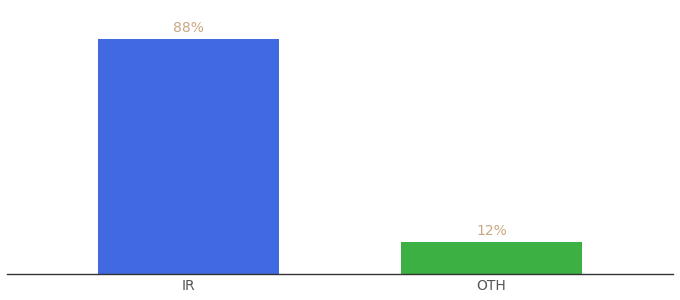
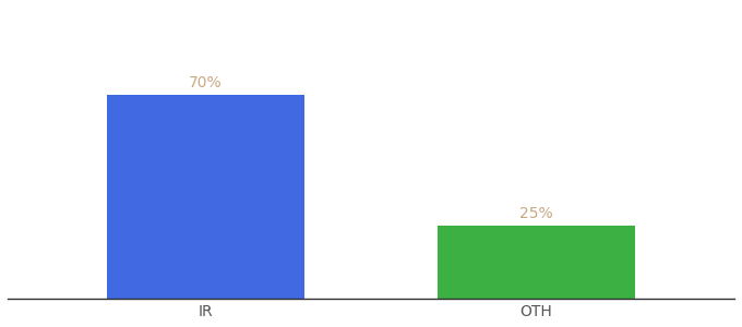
IR: 88% -> 70%
OTH: 12% -> 25%
